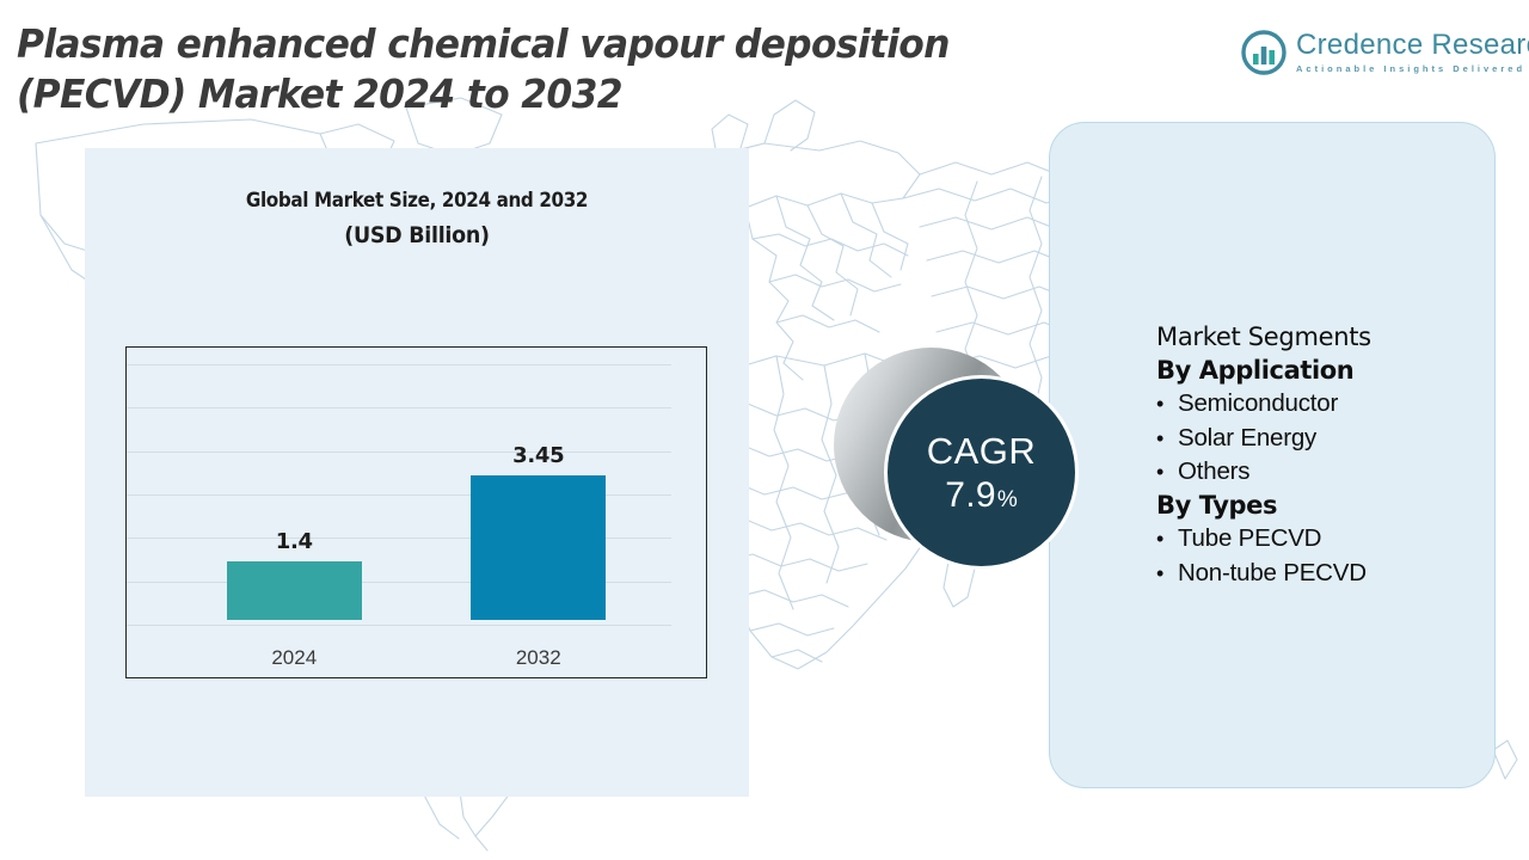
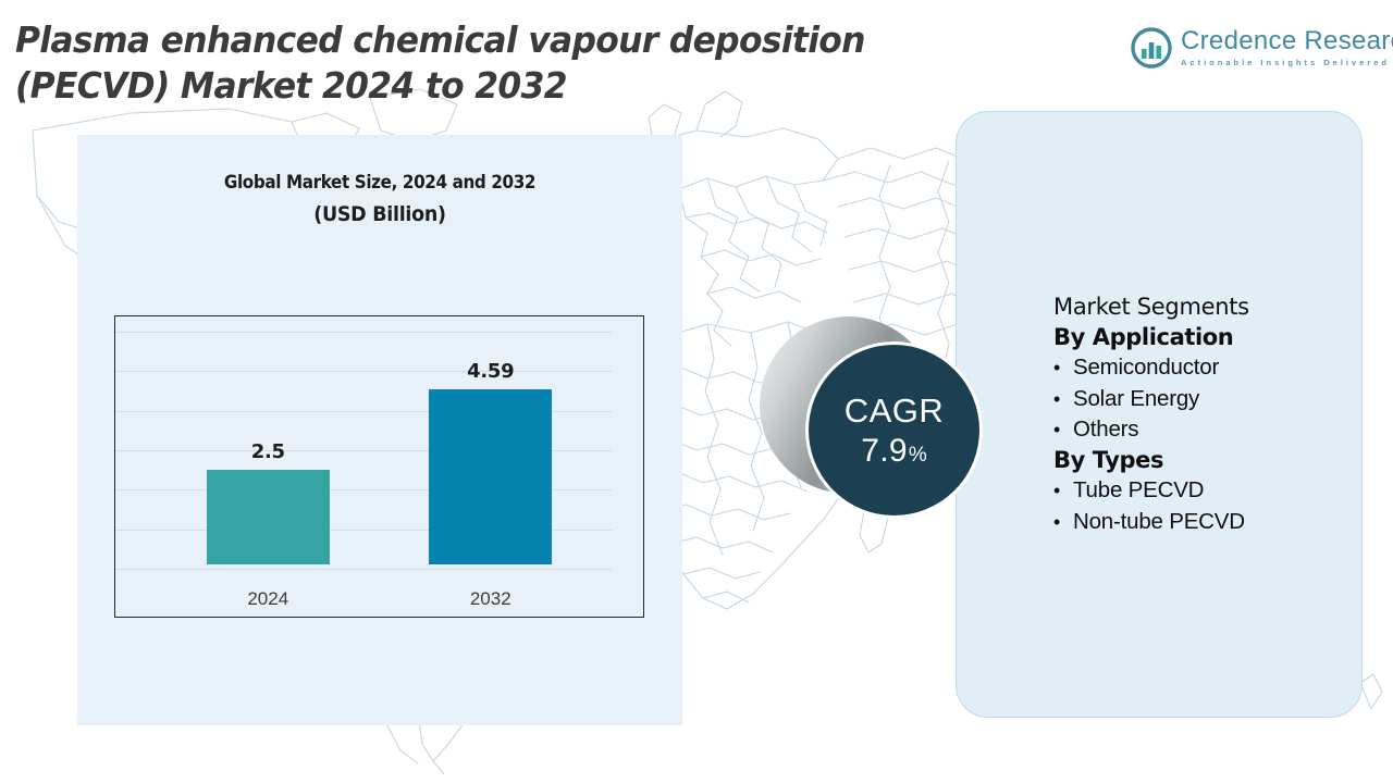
2024: 1.4 -> 2.5
2032: 3.45 -> 4.59
